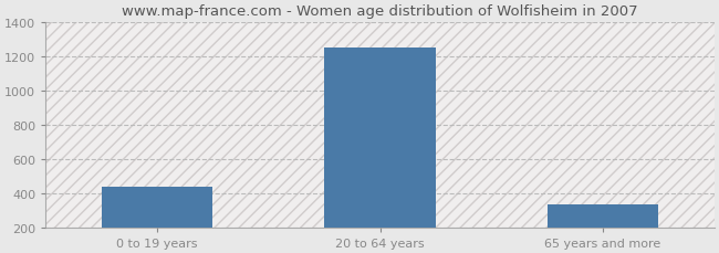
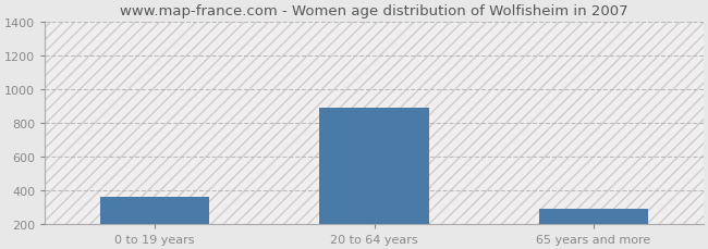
0 to 19 years: 440 -> 360
20 to 64 years: 1260 -> 890
65 years and more: 340 -> 290
